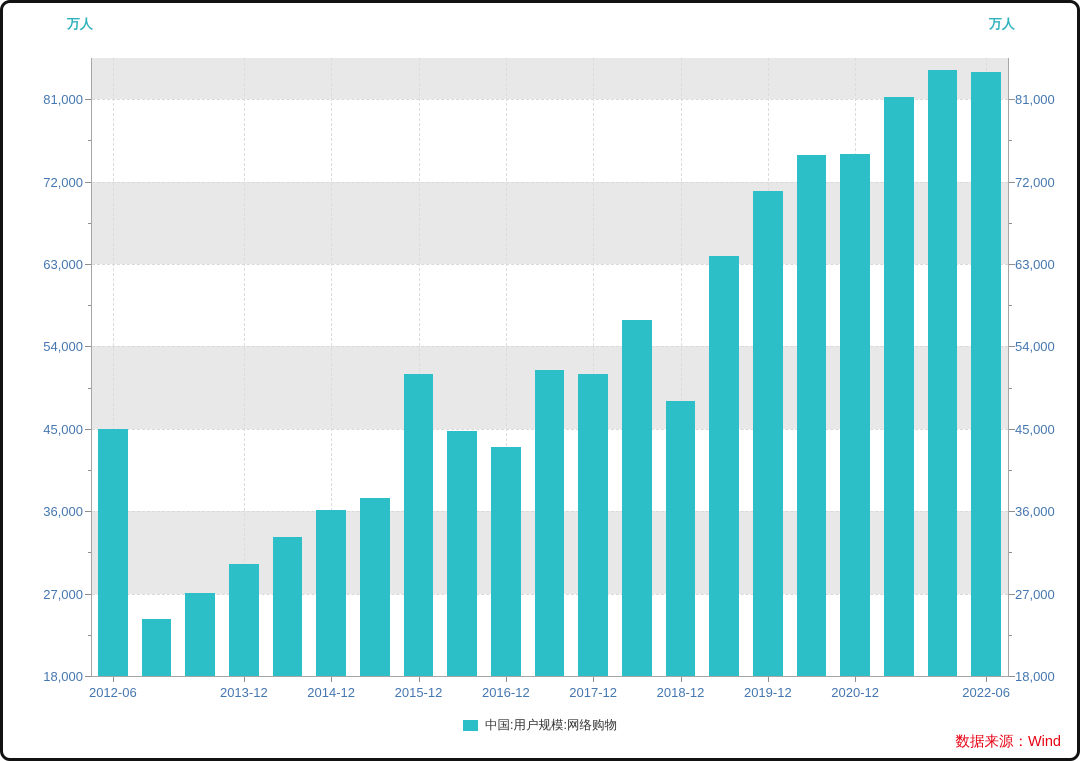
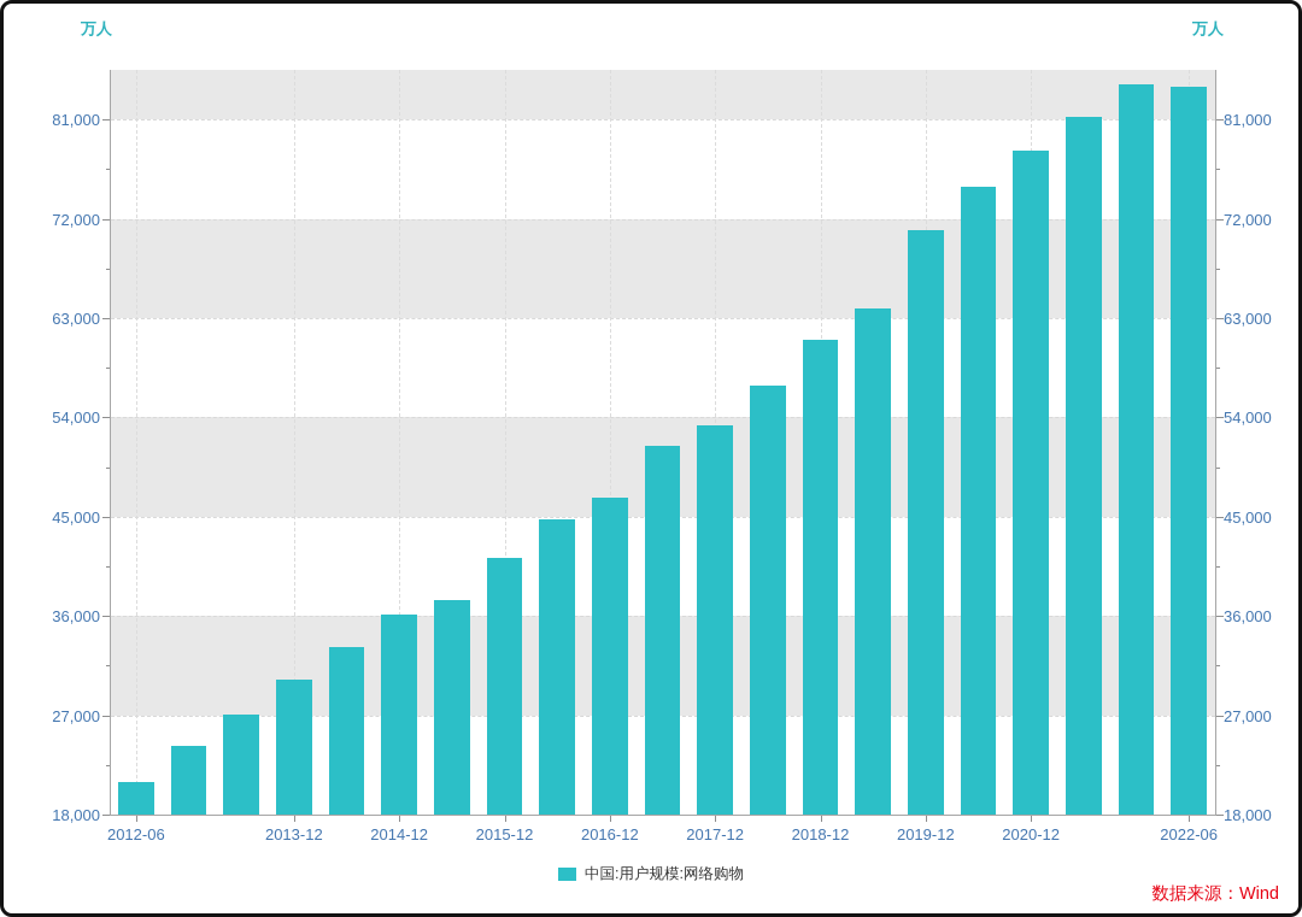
2012-06: 45000 -> 21000
2015-12: 51000 -> 41000
2016-12: 43000 -> 47000
2017-12: 51000 -> 53000
2018-12: 48000 -> 61000
2020-12: 75000 -> 78000
